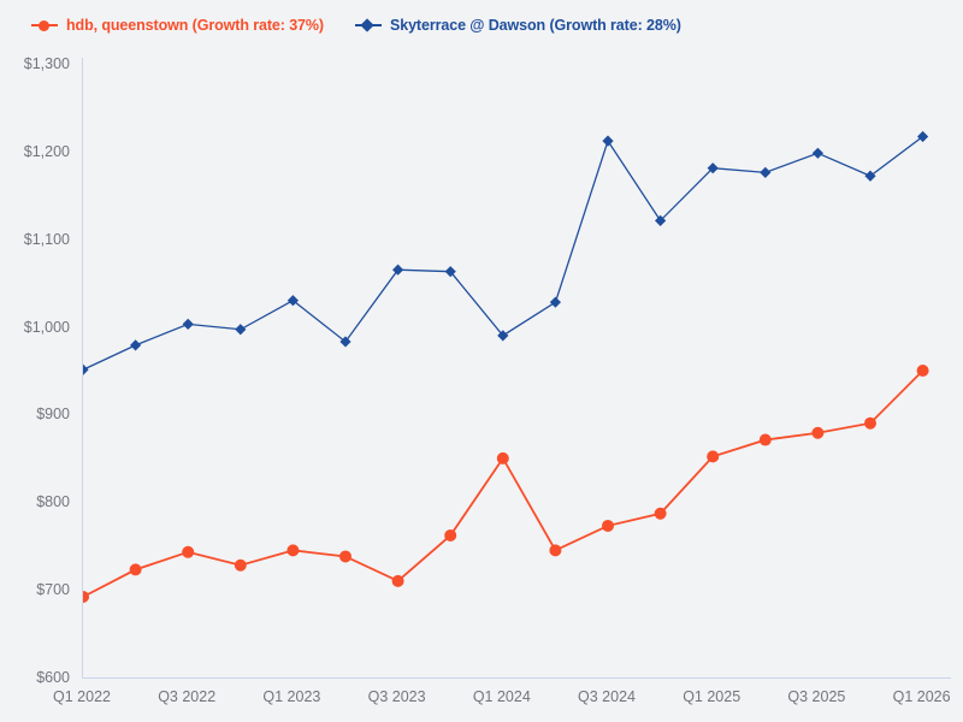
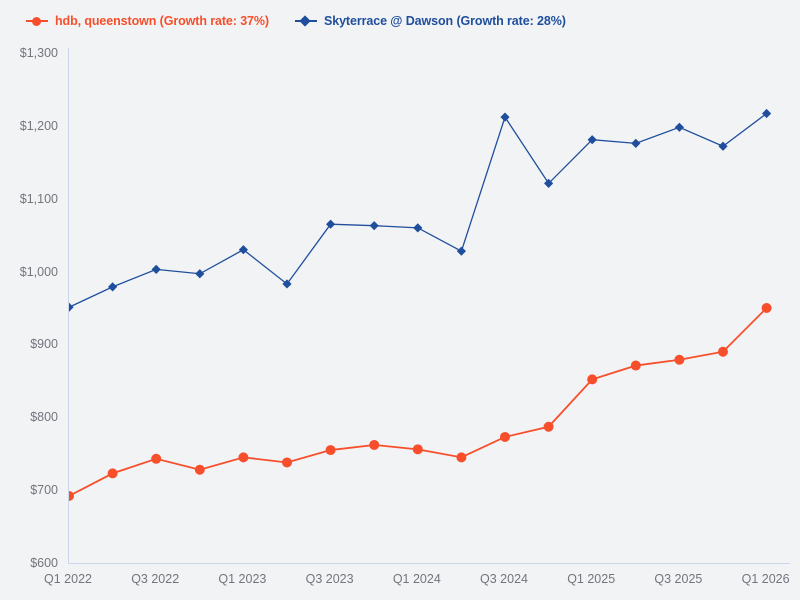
hdb, queenstown (Growth rate: 37%)/Q3 2023: $710 -> $760
hdb, queenstown (Growth rate: 37%)/Q1 2024: $850 -> $760
Skyterrace @ Dawson (Growth rate: 28%)/Q1 2024: $990 -> $1060
